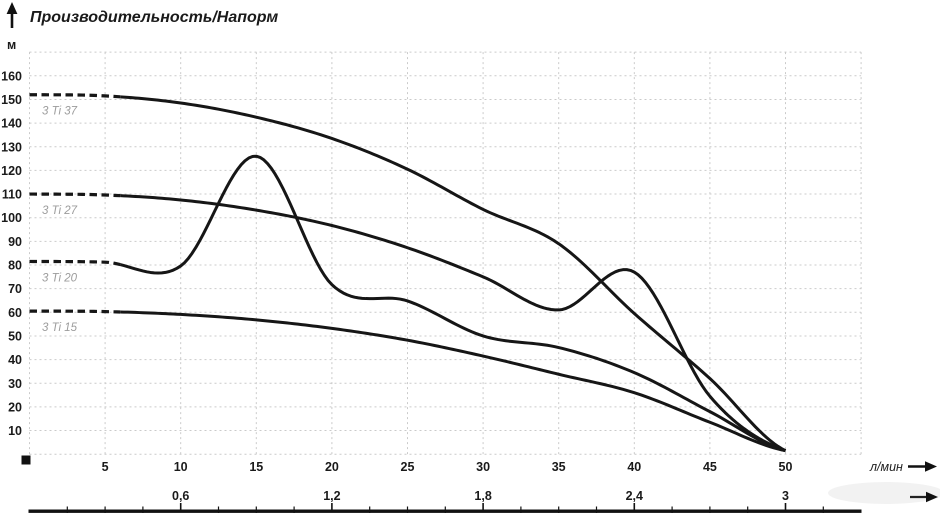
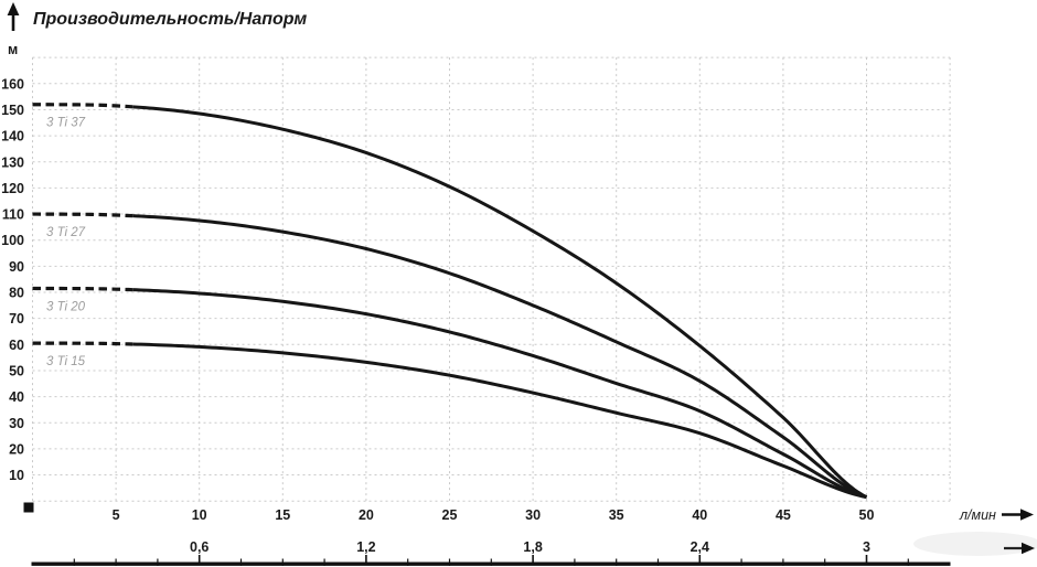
3 Ti 20/15: 126 -> 76
3 Ti 20/30: 50 -> 56
3 Ti 37/35: 89 -> 84
3 Ti 27/40: 77 -> 46
